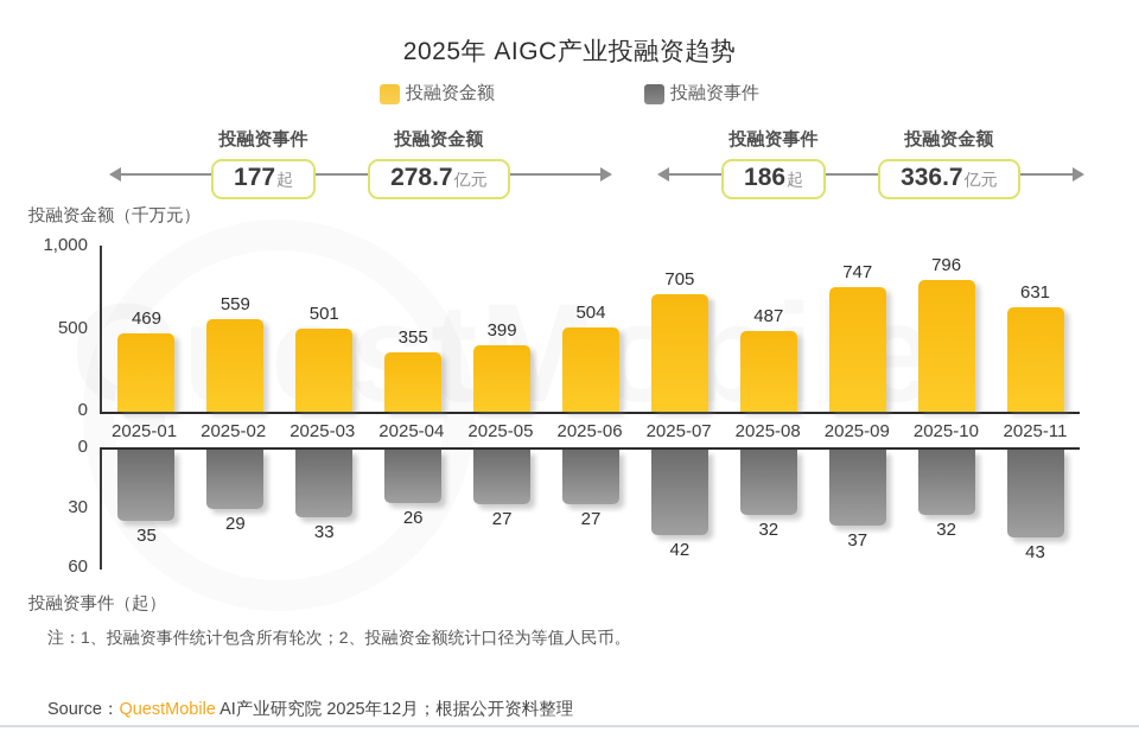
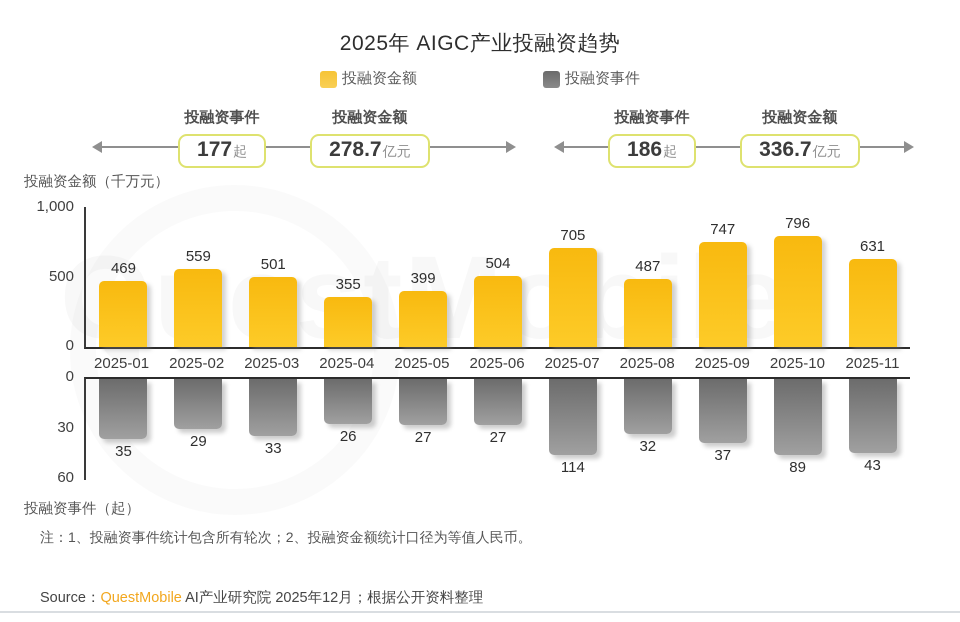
投融资事件/2025-07: 42 -> 114
投融资事件/2025-10: 32 -> 89
